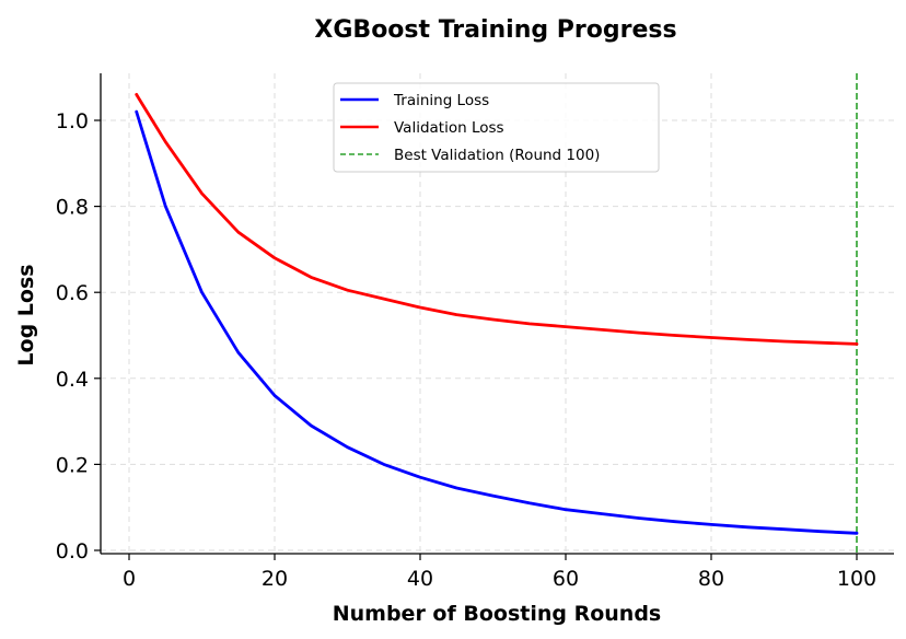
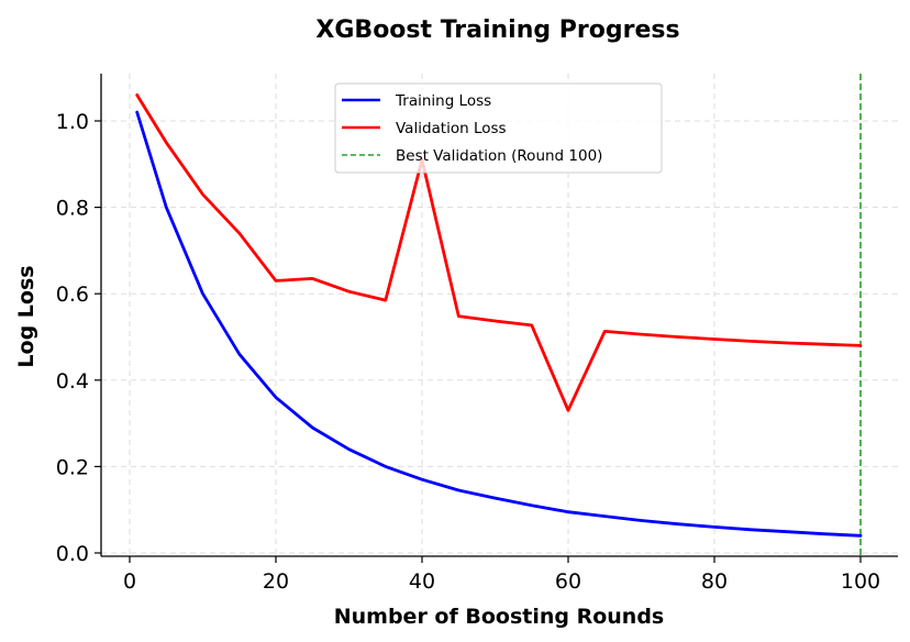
Validation Loss/20: 0.68 -> 0.63
Validation Loss/40: 0.56 -> 0.91
Validation Loss/60: 0.52 -> 0.33
